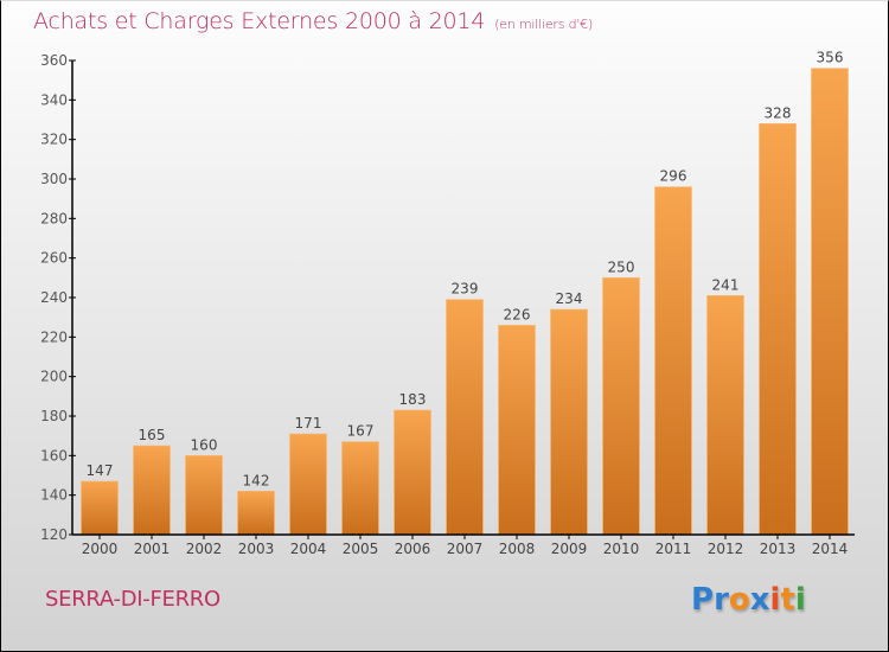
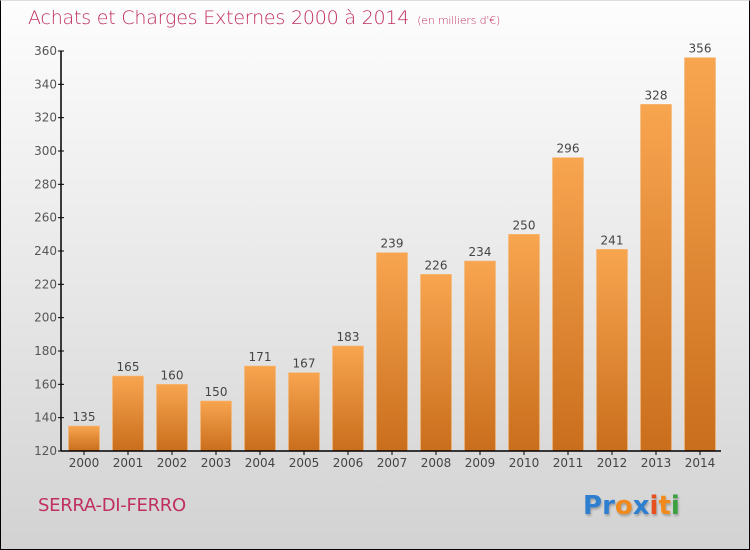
2000: 147 -> 135
2003: 142 -> 150
